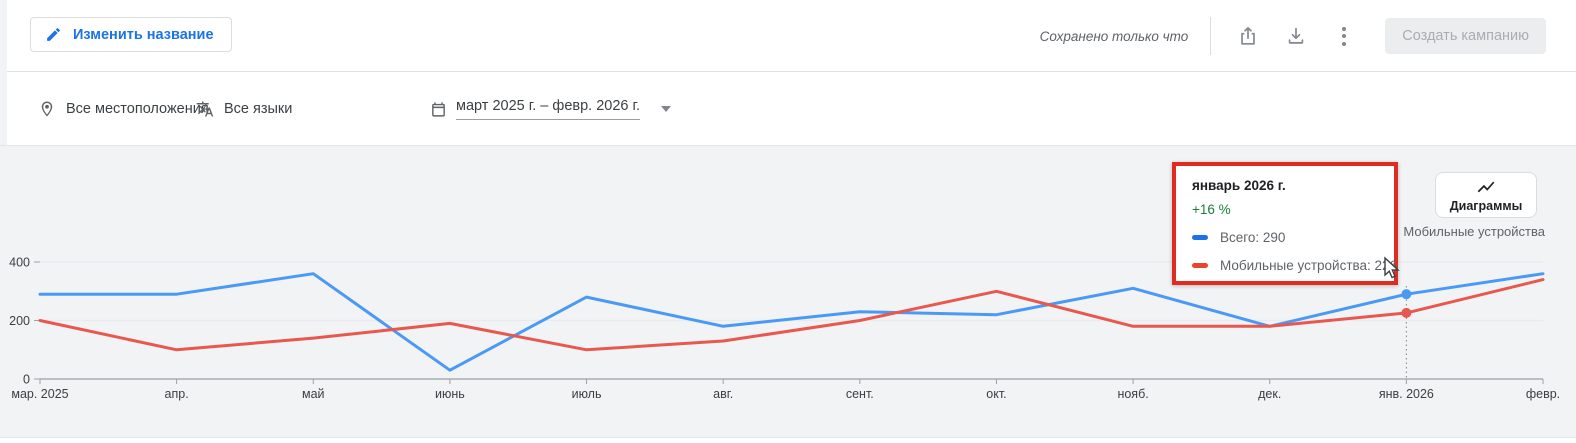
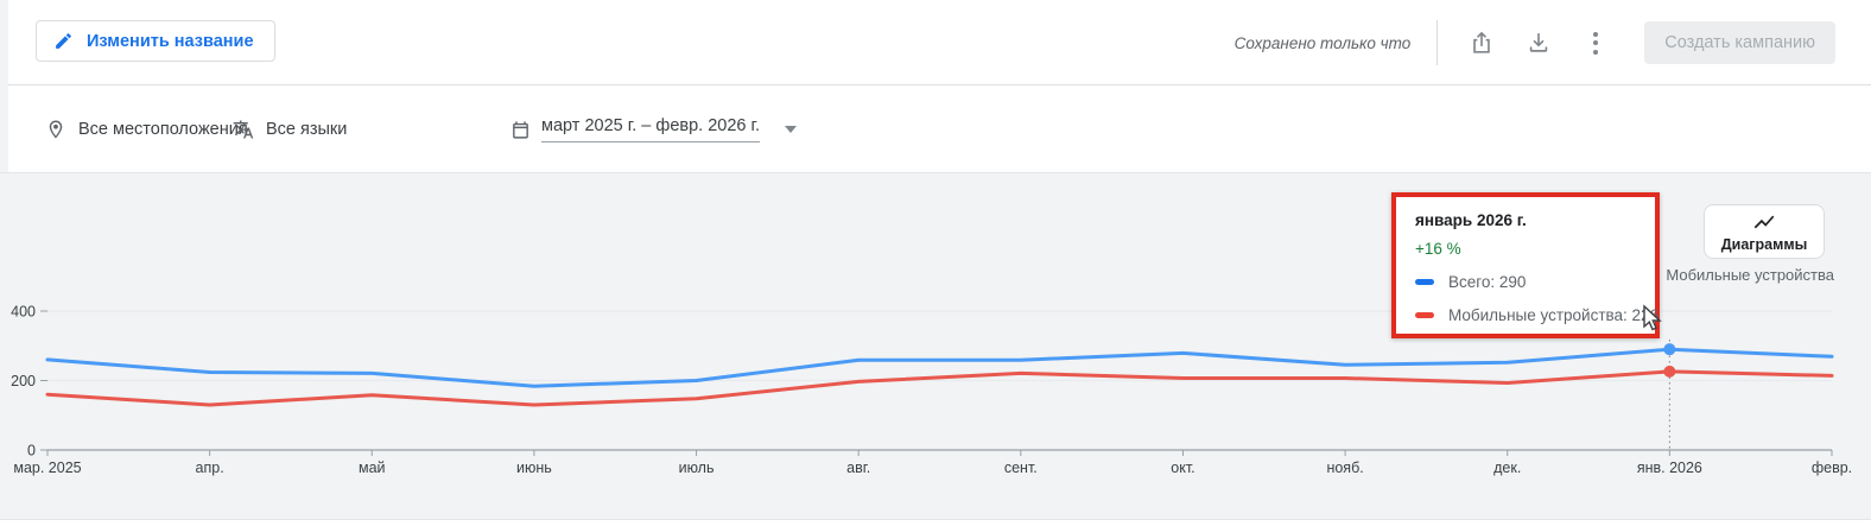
Всего/мар. 2025: 290 -> 260
Мобильные устройства/мар. 2025: 200 -> 160
Всего/апр.: 290 -> 220
Мобильные устройства/апр.: 100 -> 130
Всего/май: 360 -> 220
Мобильные устройства/май: 140 -> 160
Всего/июнь: 30 -> 180
Мобильные устройства/июнь: 190 -> 130
Всего/июль: 280 -> 200
Мобильные устройства/июль: 100 -> 150
Всего/авг.: 180 -> 260
Мобильные устройства/авг.: 130 -> 200
Всего/сент.: 230 -> 260
Мобильные устройства/сент.: 200 -> 220
Всего/окт.: 220 -> 280
Мобильные устройства/окт.: 300 -> 210
Всего/нояб.: 310 -> 240
Мобильные устройства/нояб.: 180 -> 210
Всего/дек.: 180 -> 250
Мобильные устройства/дек.: 180 -> 190
Всего/февр.: 360 -> 270
Мобильные устройства/февр.: 340 -> 210
